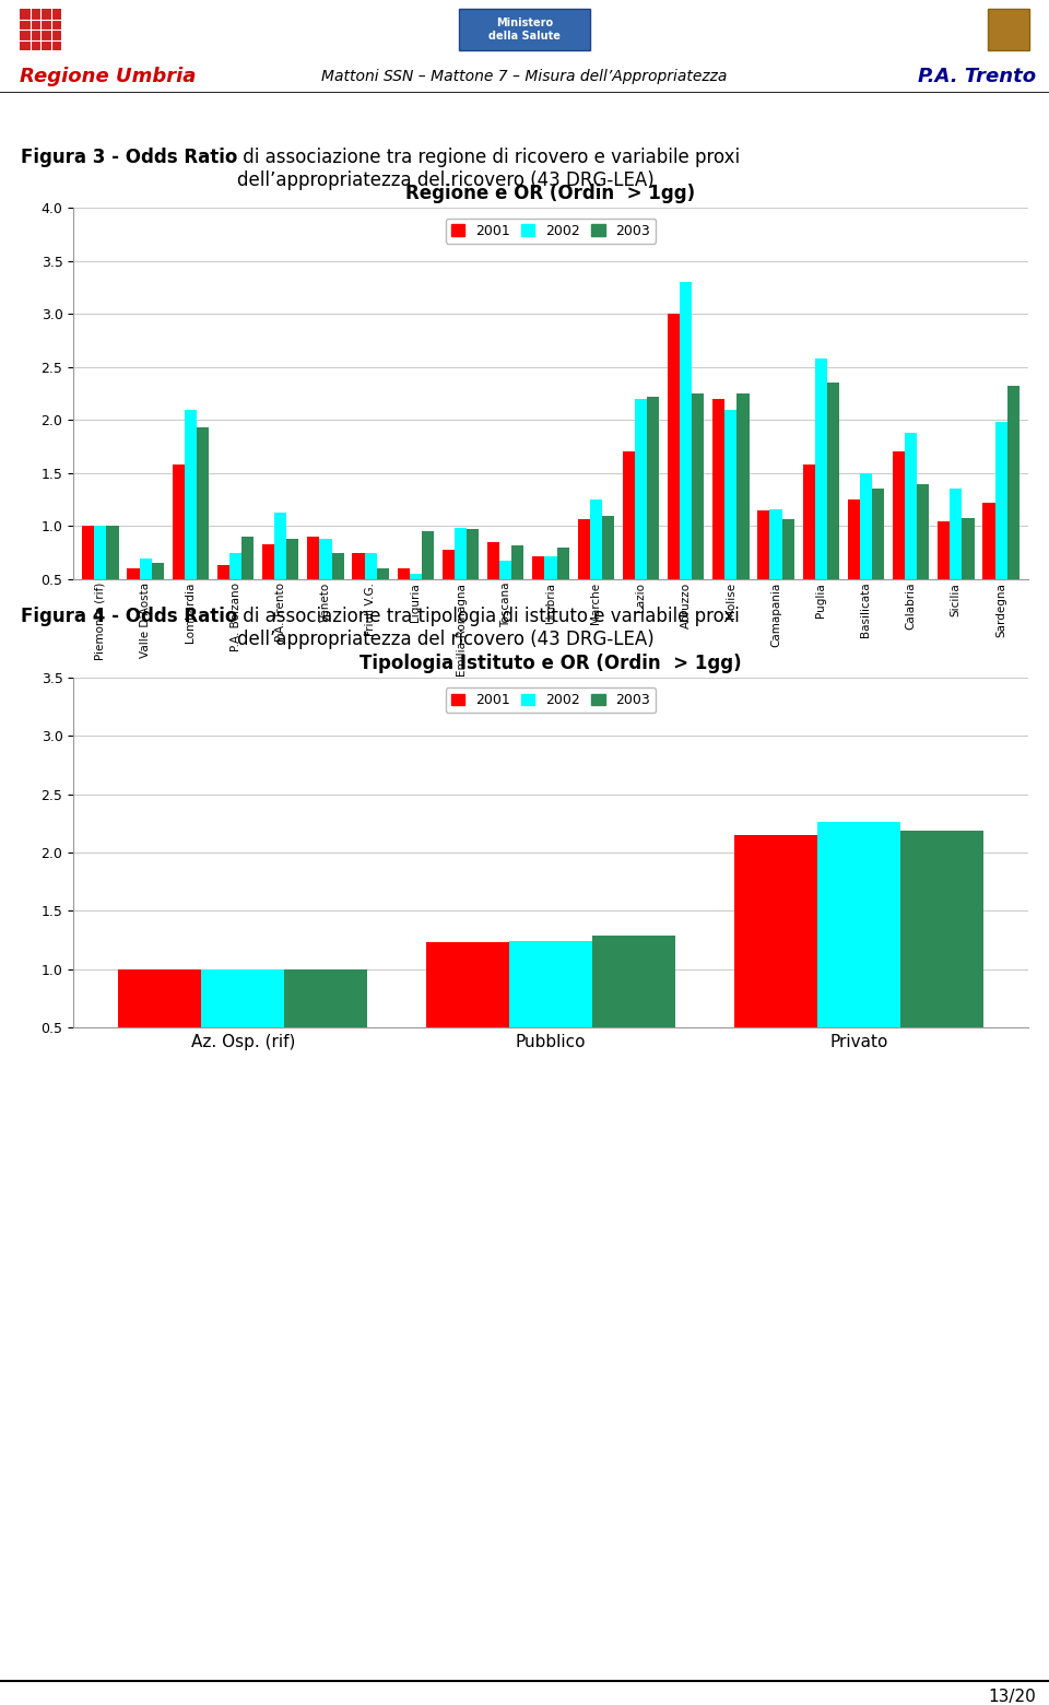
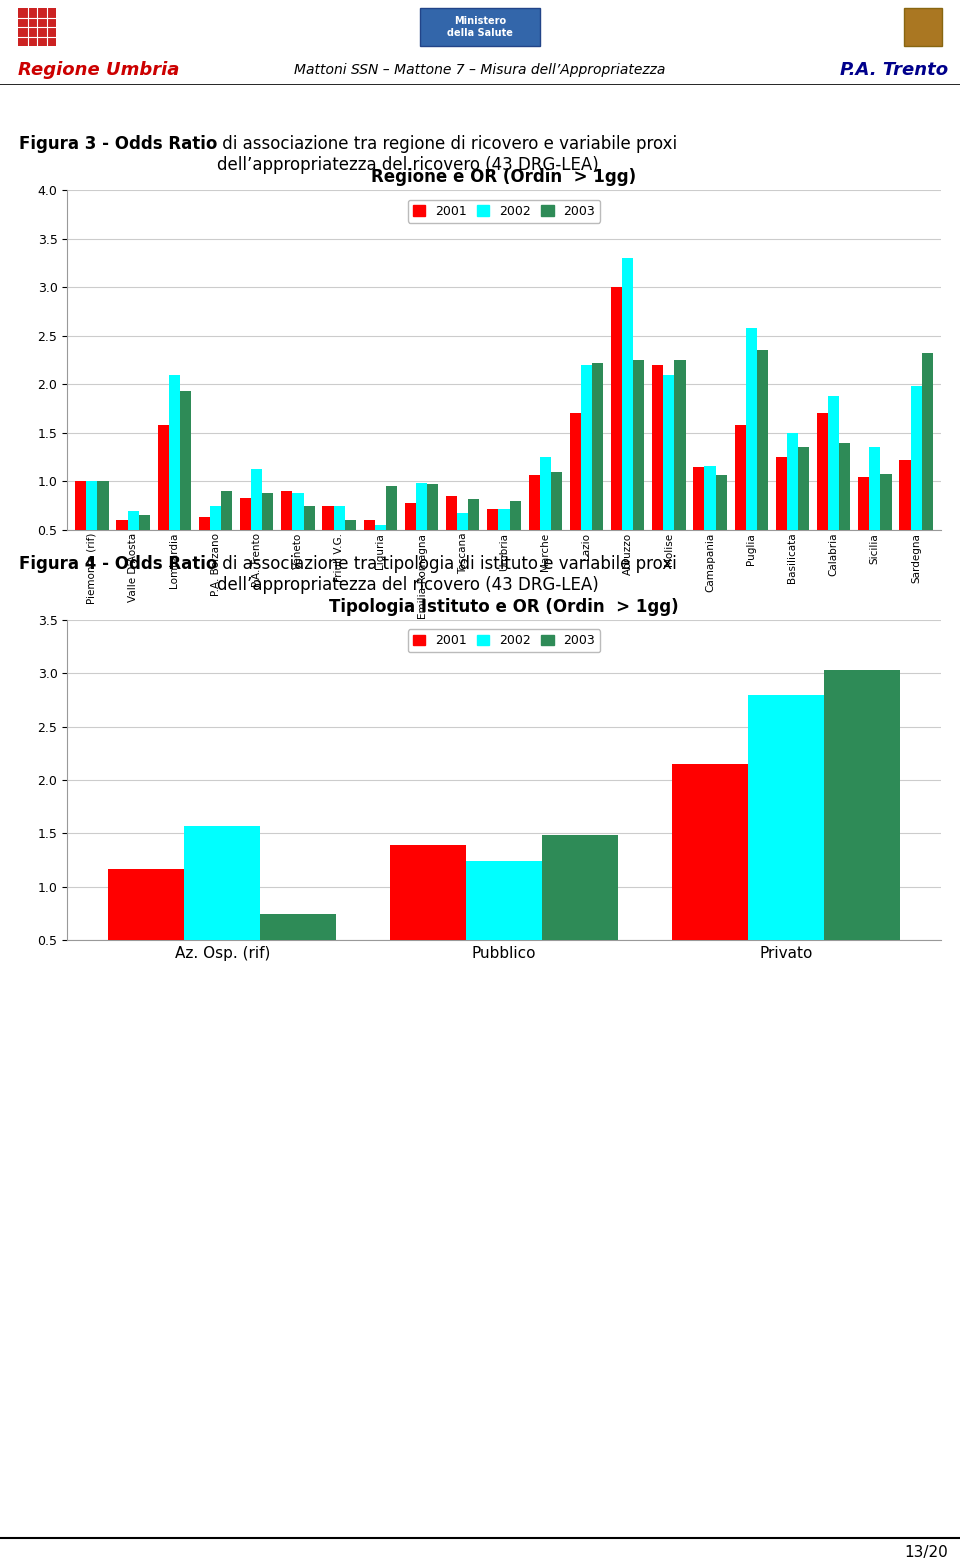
Tipologia Istituto e OR (Ordin > 1gg)/2001/Az. Osp. (rif): 1.00 -> 1.17
Tipologia Istituto e OR (Ordin > 1gg)/2002/Az. Osp. (rif): 1.00 -> 1.57
Tipologia Istituto e OR (Ordin > 1gg)/2003/Az. Osp. (rif): 1.00 -> 0.74
Tipologia Istituto e OR (Ordin > 1gg)/2001/Pubblico: 1.23 -> 1.39
Tipologia Istituto e OR (Ordin > 1gg)/2003/Pubblico: 1.29 -> 1.48
Tipologia Istituto e OR (Ordin > 1gg)/2002/Privato: 2.26 -> 2.80
Tipologia Istituto e OR (Ordin > 1gg)/2003/Privato: 2.19 -> 3.03
